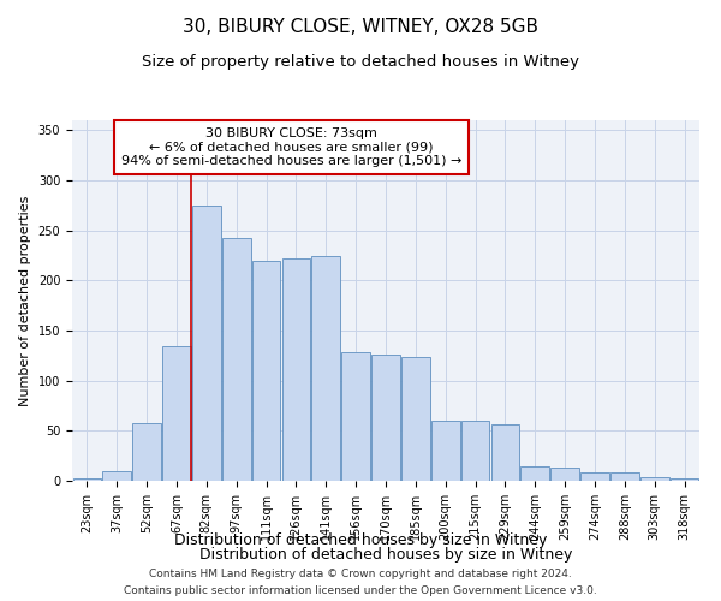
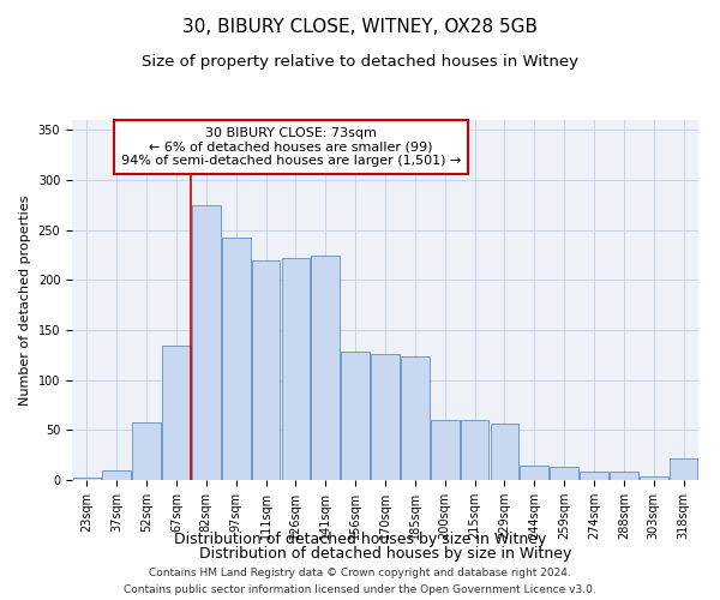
318sqm: 2 -> 22
